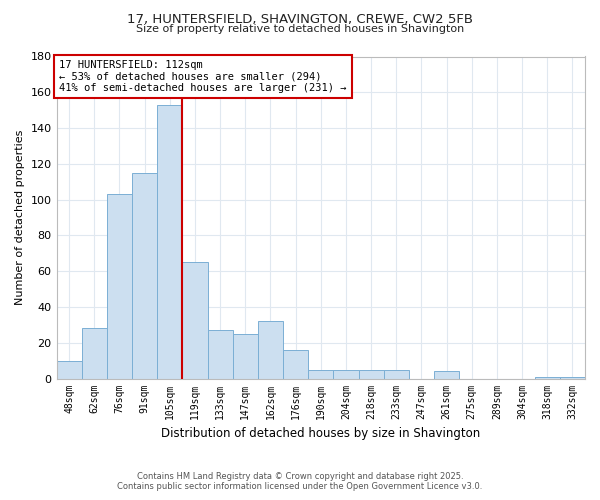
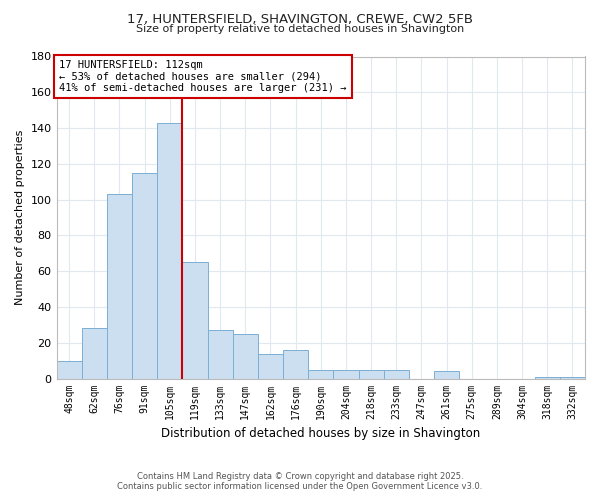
105sqm: 153 -> 143
162sqm: 32 -> 14
